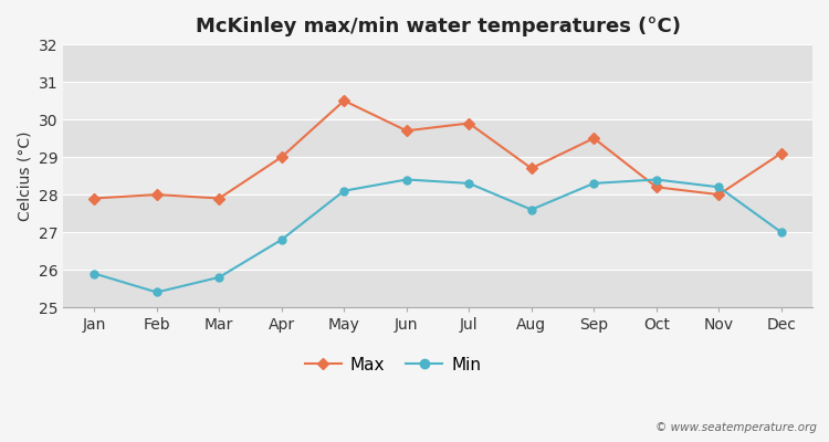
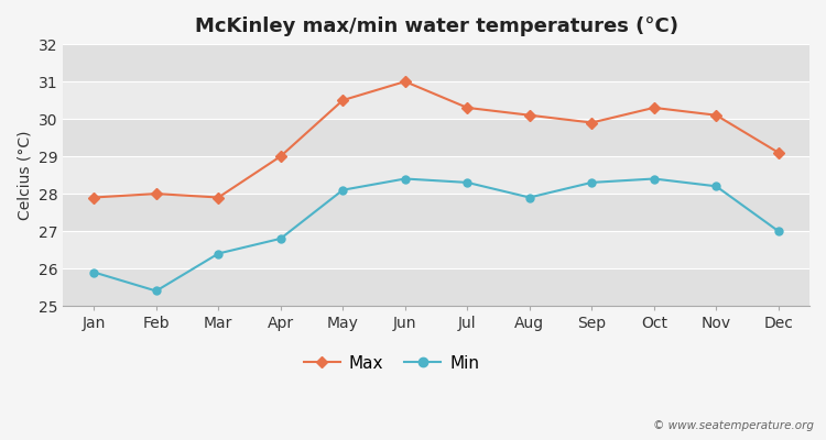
Min/Mar: 25.8 -> 26.4
Max/Jun: 29.7 -> 31.0
Max/Jul: 29.9 -> 30.3
Max/Aug: 28.7 -> 30.1
Min/Aug: 27.6 -> 27.9
Max/Sep: 29.5 -> 29.9
Max/Oct: 28.2 -> 30.3
Max/Nov: 28.0 -> 30.1
